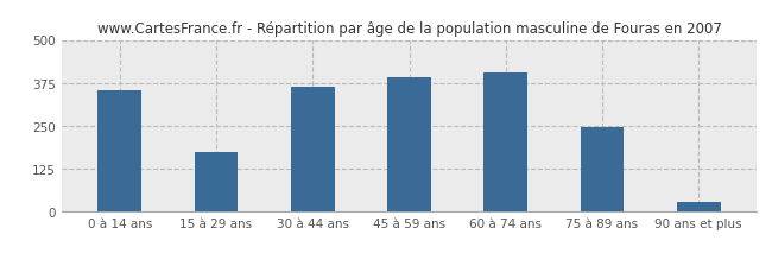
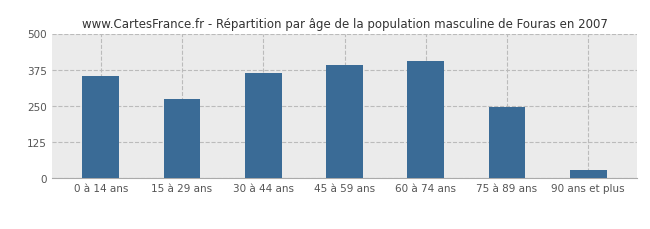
15 à 29 ans: 175 -> 275
